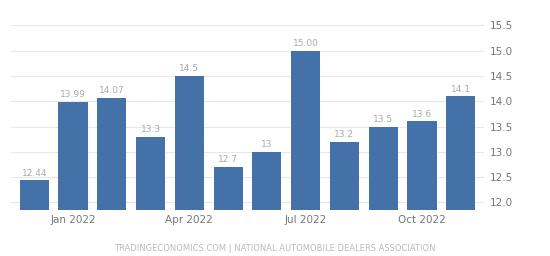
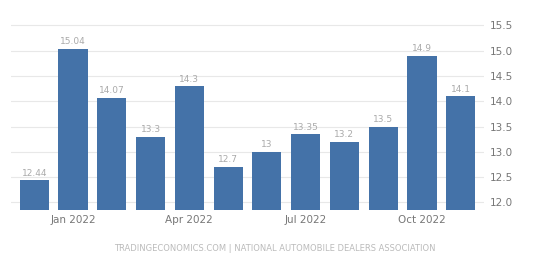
Jan 2022: 13.99 -> 15.04
Apr 2022: 14.5 -> 14.3
Jul 2022: 15.00 -> 13.35
Oct 2022: 13.6 -> 14.9
